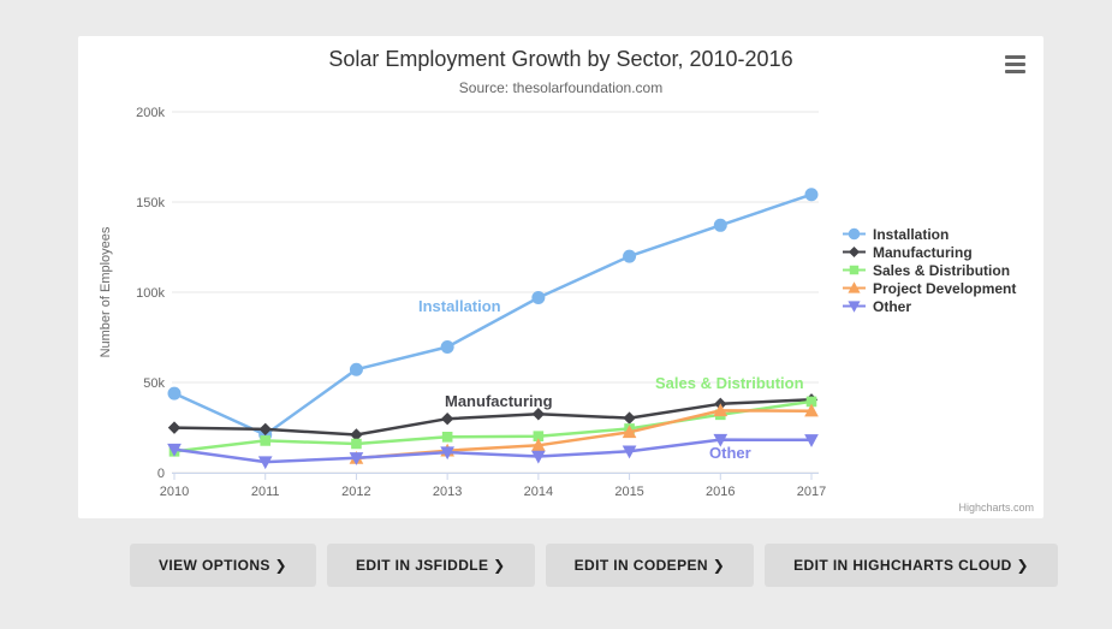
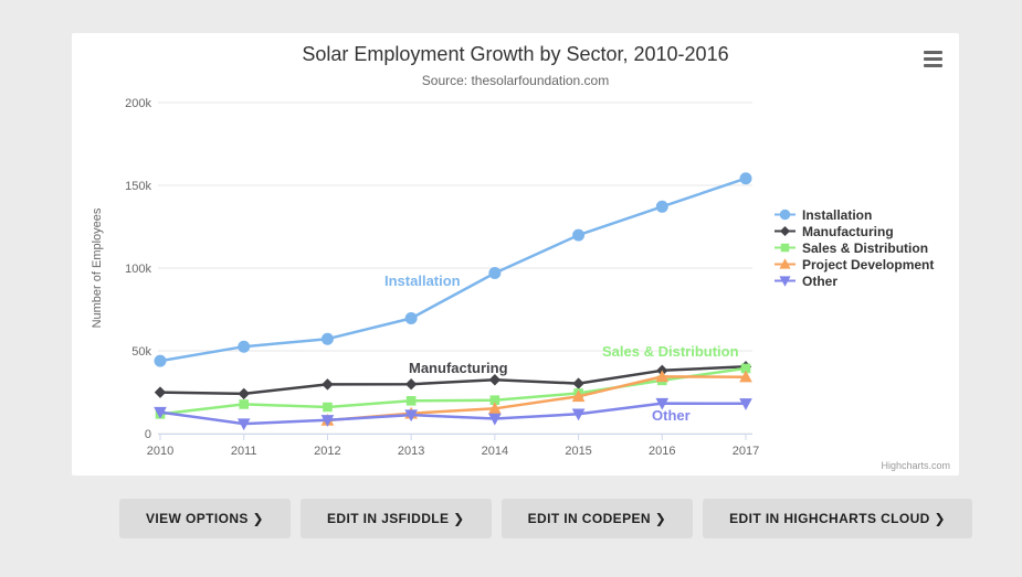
Installation/2011: 21k -> 53k
Manufacturing/2012: 21k -> 30k
